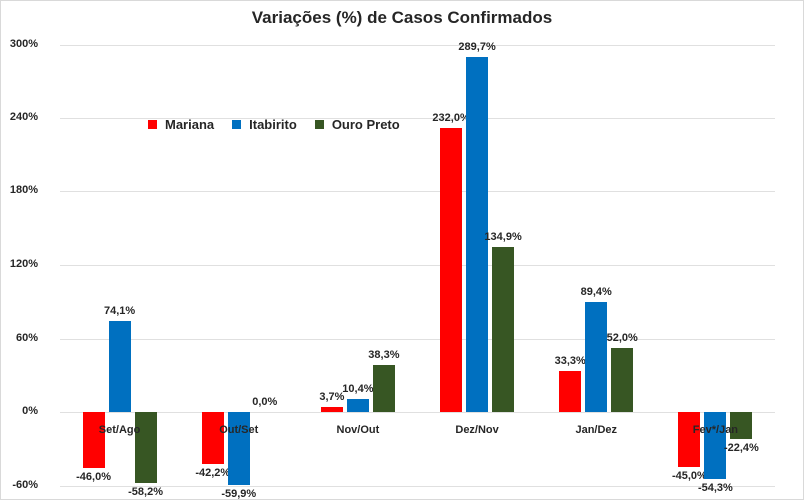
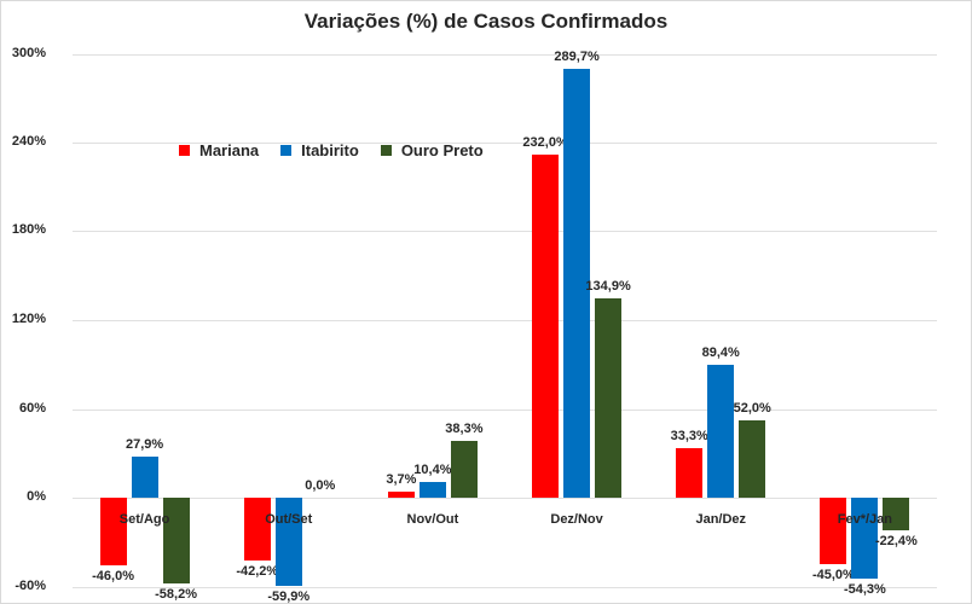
Itabirito/Set/Ago: 74,1% -> 27,9%
